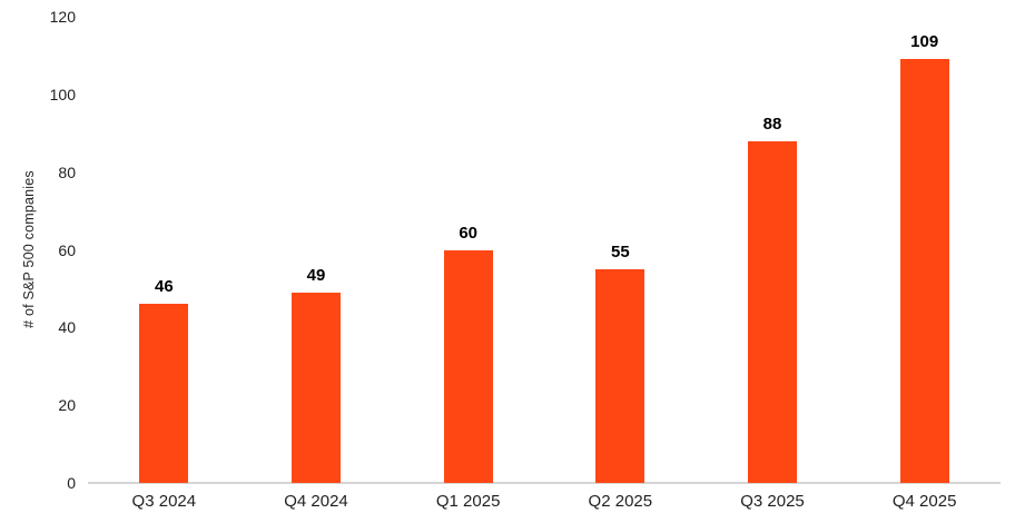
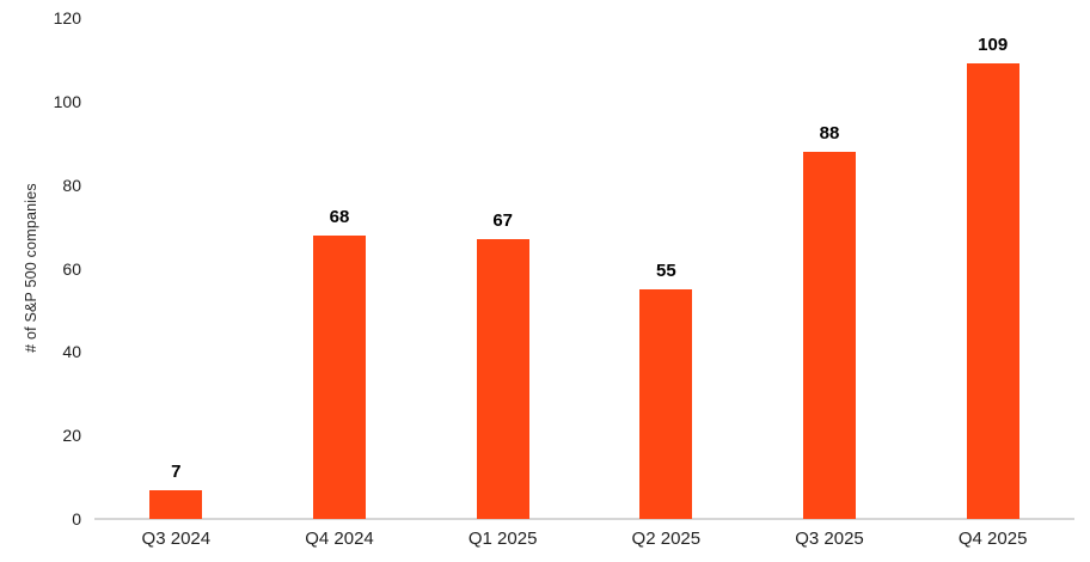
Q3 2024: 46 -> 7
Q4 2024: 49 -> 68
Q1 2025: 60 -> 67
